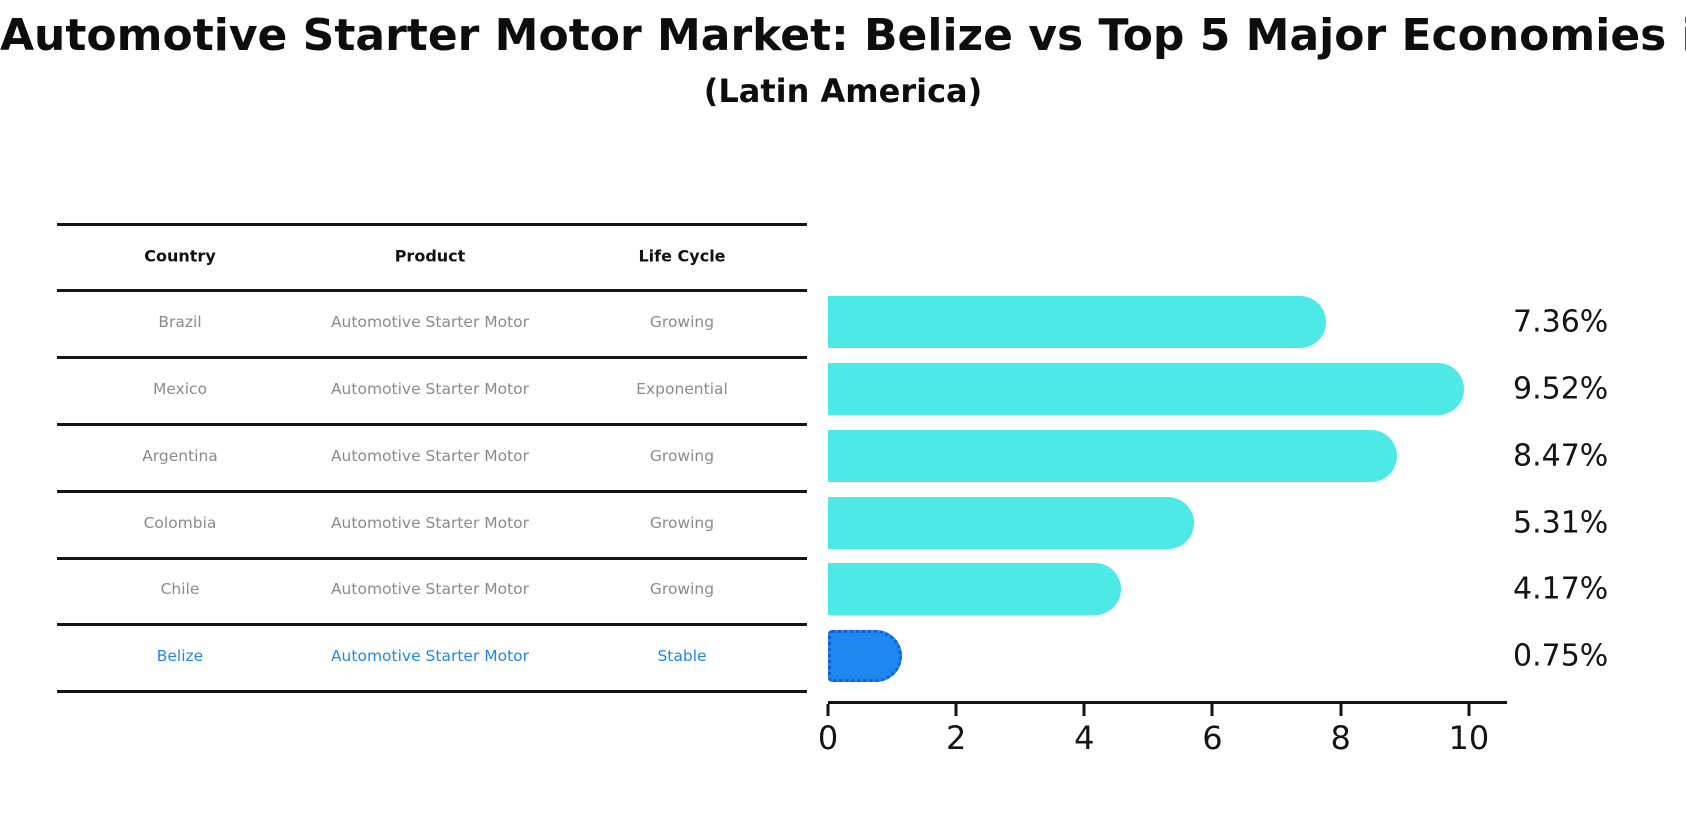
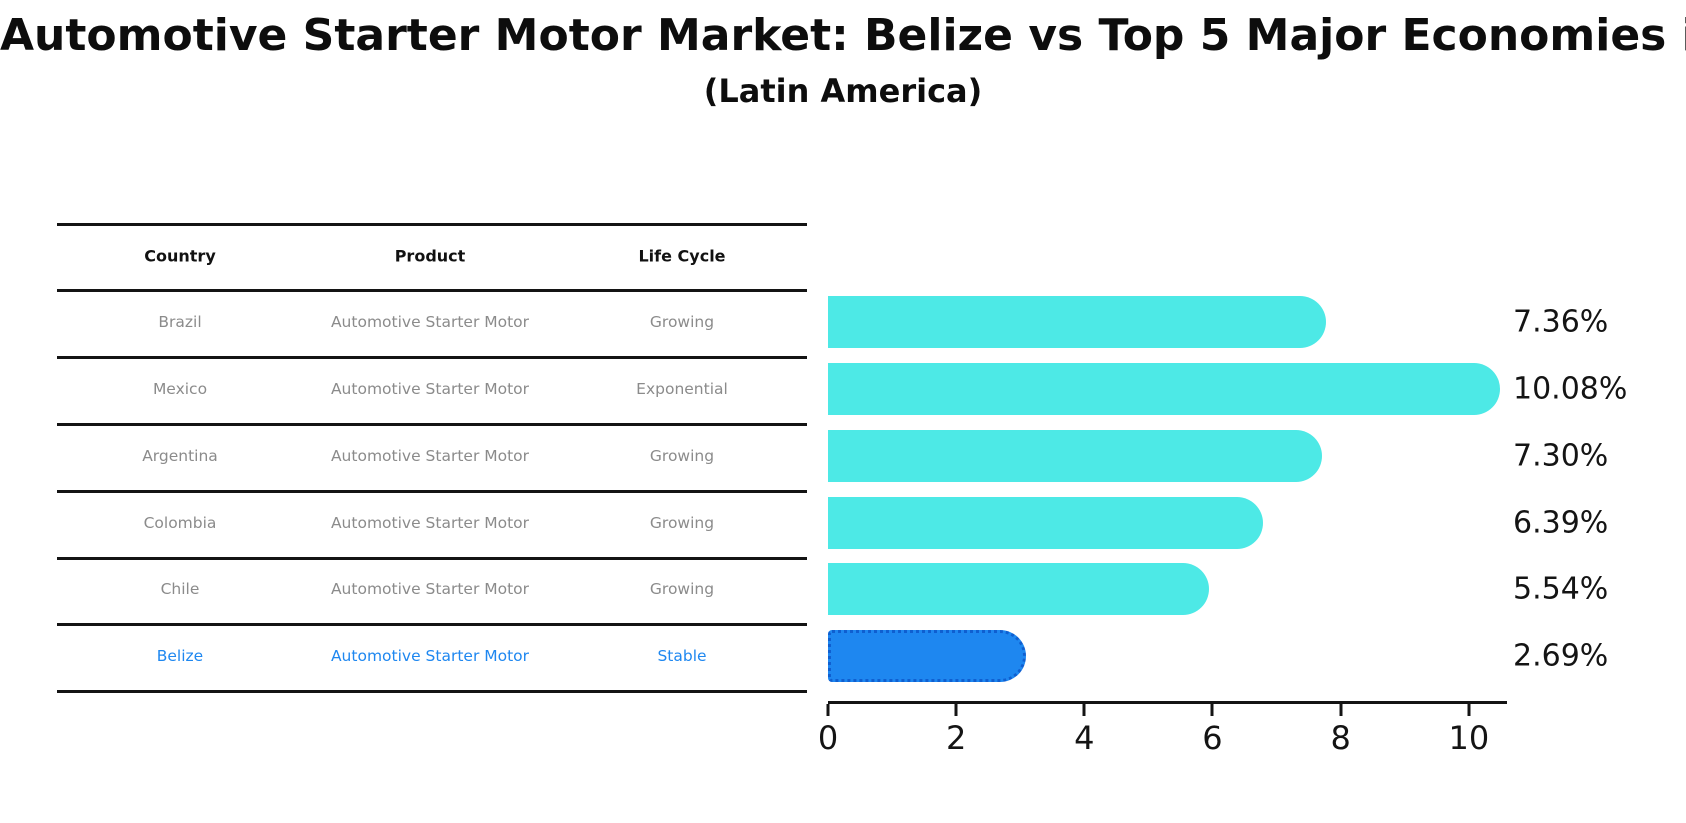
Mexico: 9.52% -> 10.08%
Argentina: 8.47% -> 7.30%
Colombia: 5.31% -> 6.39%
Chile: 4.17% -> 5.54%
Belize: 0.75% -> 2.69%
